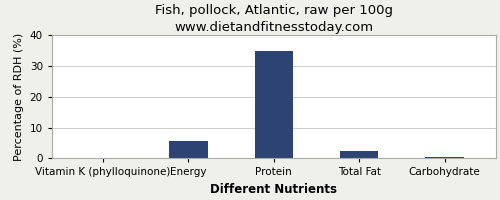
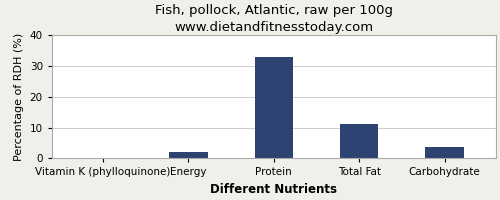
Energy: 5.5 -> 2.0
Protein: 35.0 -> 33.0
Total Fat: 2.5 -> 11.0
Carbohydrate: 0.3 -> 3.5
